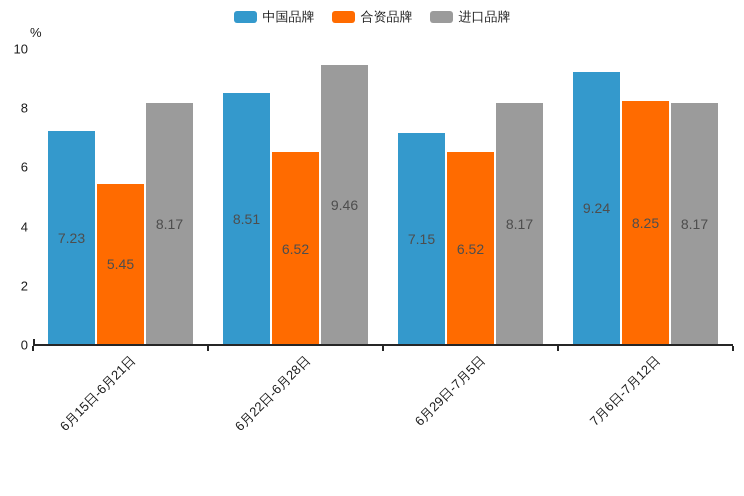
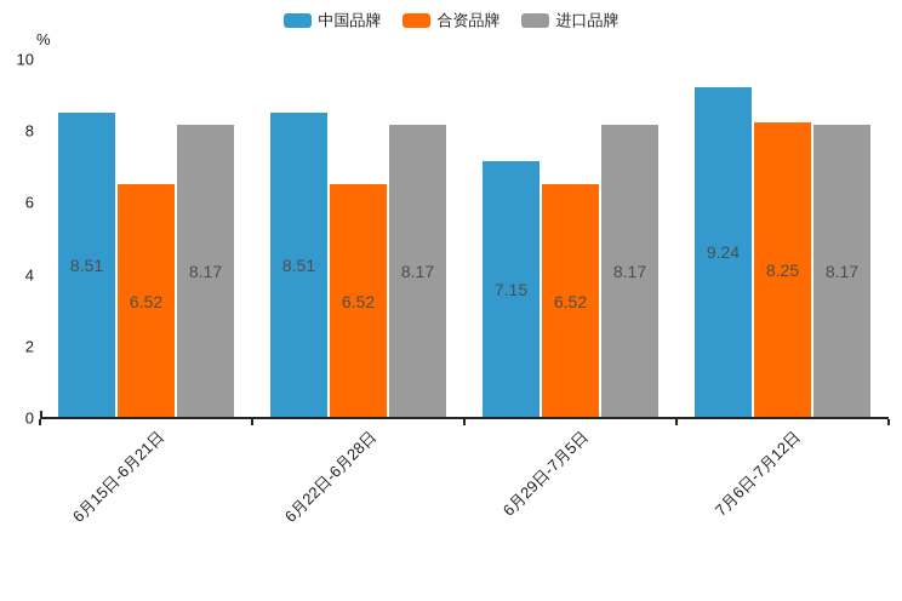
中国品牌/6月15日-6月21日: 7.23 -> 8.51
合资品牌/6月15日-6月21日: 5.45 -> 6.52
进口品牌/6月22日-6月28日: 9.46 -> 8.17
